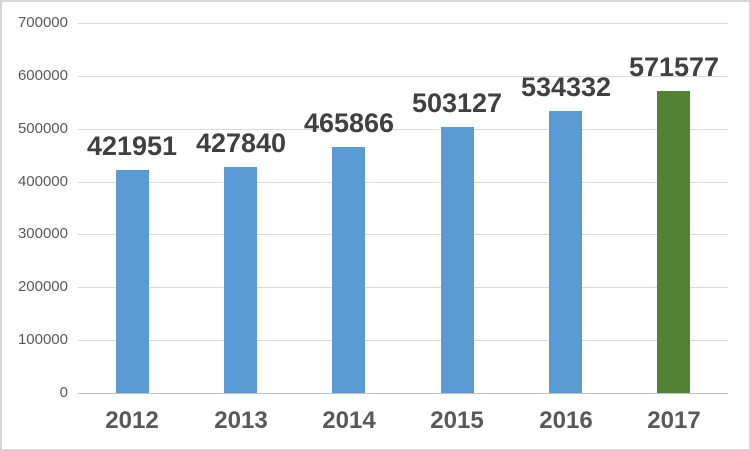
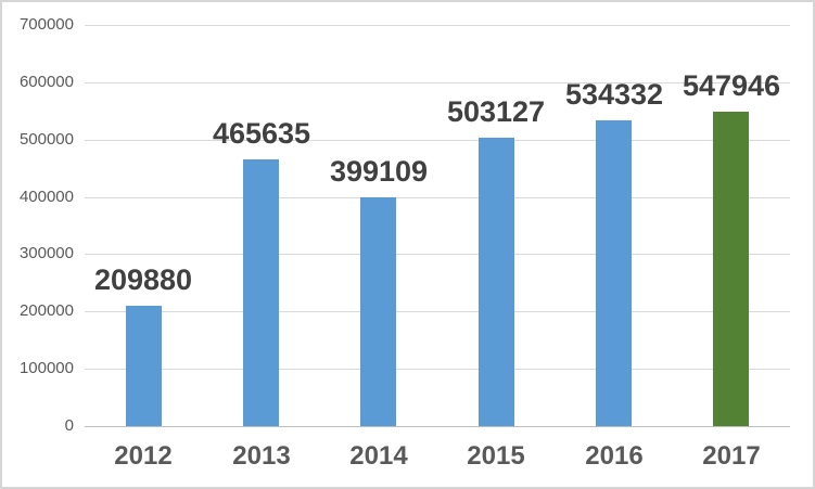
2012: 421951 -> 209880
2013: 427840 -> 465635
2014: 465866 -> 399109
2017: 571577 -> 547946
